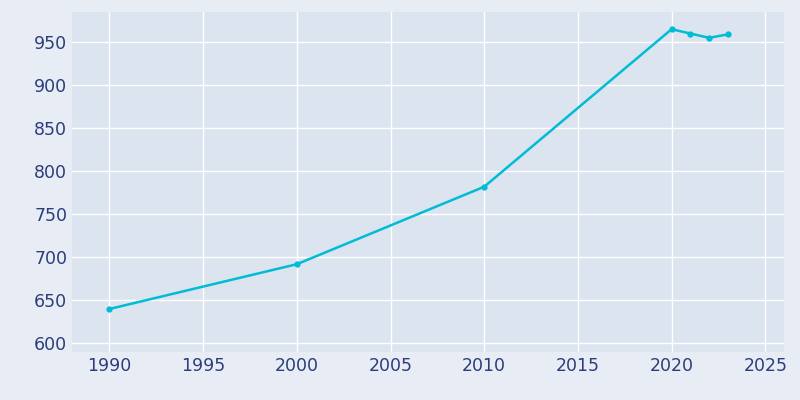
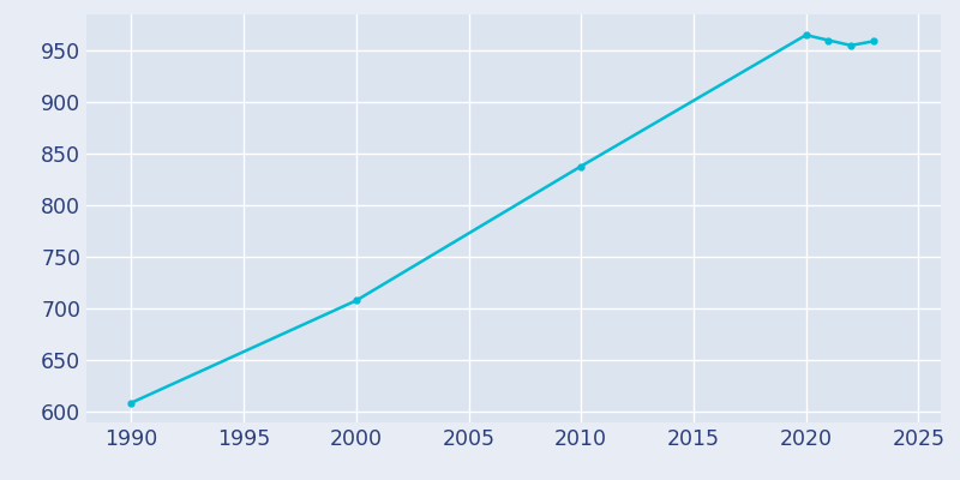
1990: 640 -> 609
2000: 692 -> 708
2010: 782 -> 838
